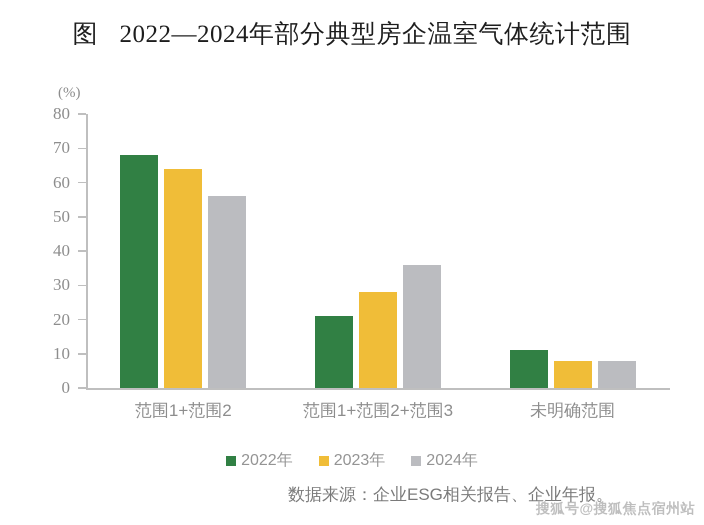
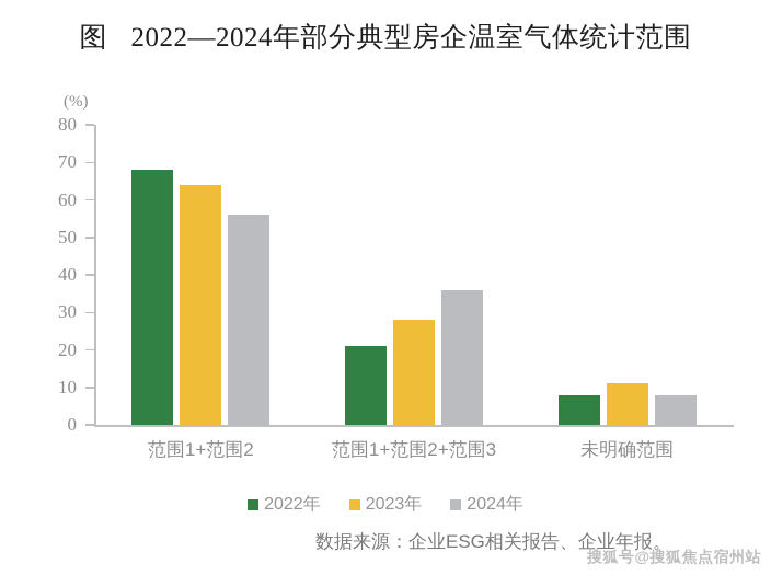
2022年/未明确范围: 11 -> 8
2023年/未明确范围: 8 -> 11
